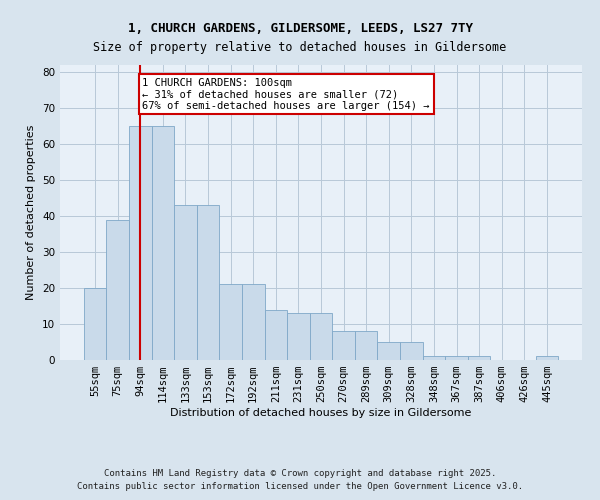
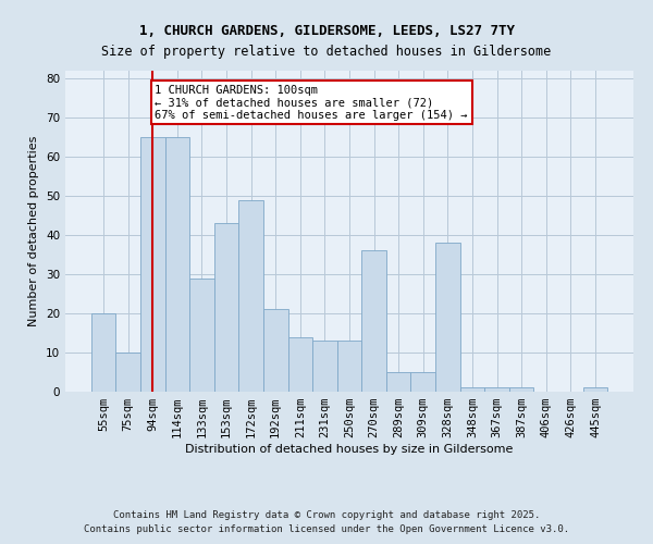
75sqm: 39 -> 10
133sqm: 43 -> 29
172sqm: 21 -> 49
270sqm: 8 -> 36
289sqm: 8 -> 5
328sqm: 5 -> 38
